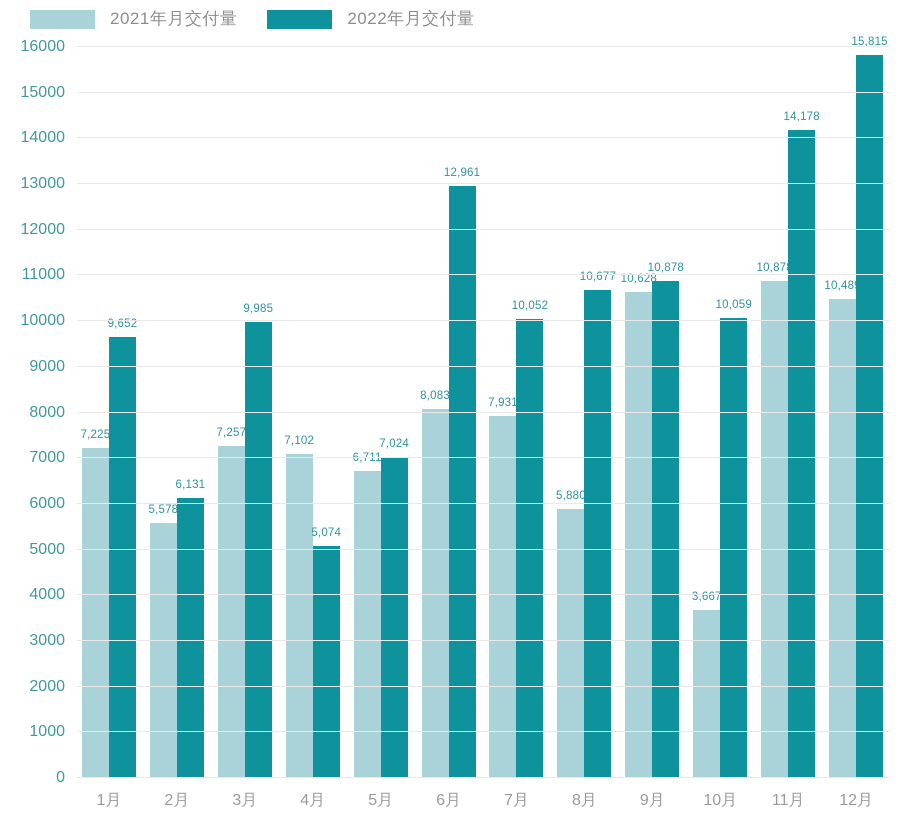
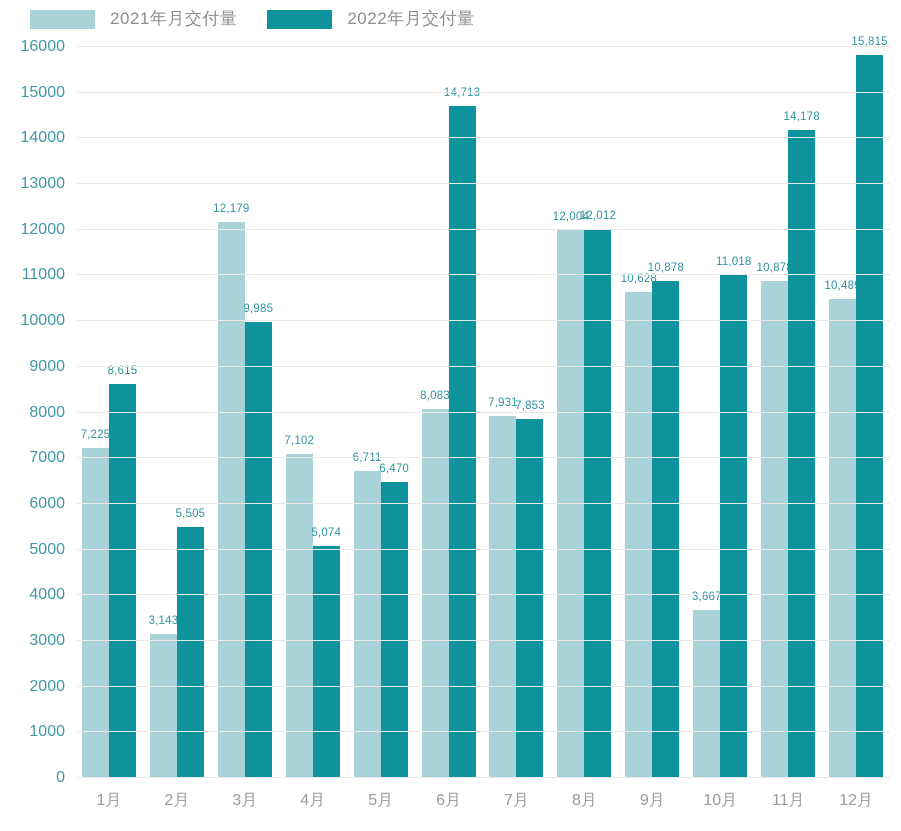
2022年月交付量/1月: 9,652 -> 8,615
2021年月交付量/2月: 5,578 -> 3,143
2022年月交付量/2月: 6,131 -> 5,505
2021年月交付量/3月: 7,257 -> 12,179
2022年月交付量/5月: 7,024 -> 6,470
2022年月交付量/6月: 12,961 -> 14,713
2022年月交付量/7月: 10,052 -> 7,853
2021年月交付量/8月: 5,880 -> 12,004
2022年月交付量/8月: 10,677 -> 12,012
2022年月交付量/10月: 10,059 -> 11,018
